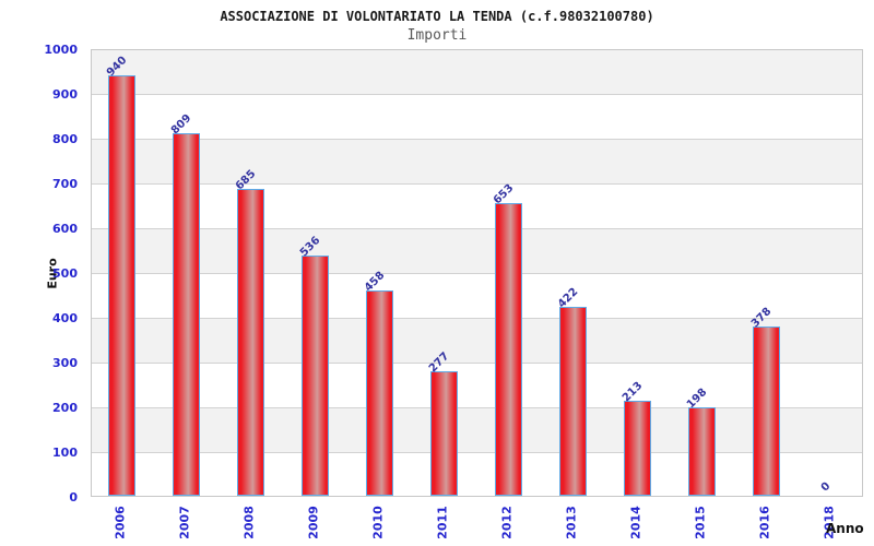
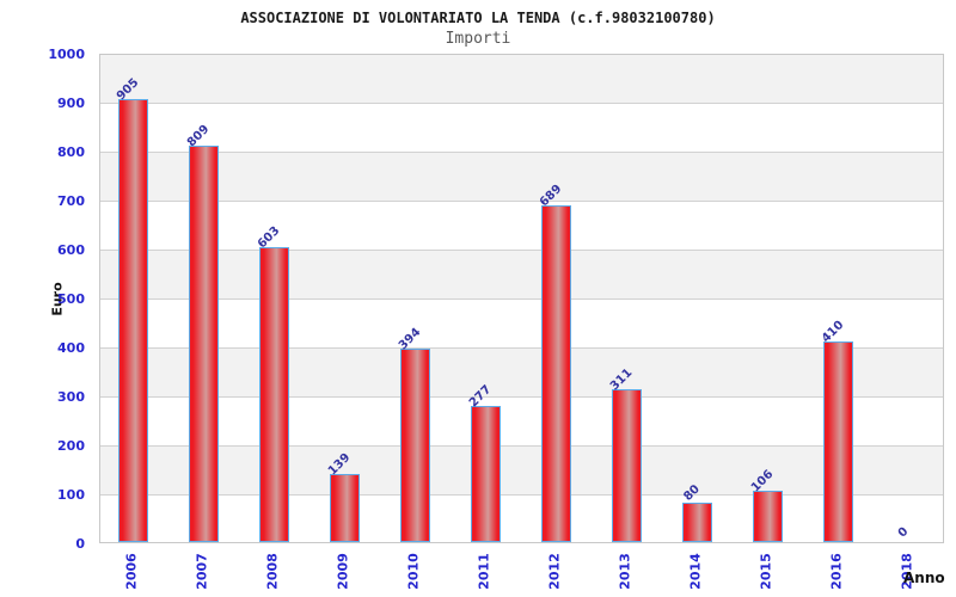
2006: 940 -> 905
2008: 685 -> 603
2009: 536 -> 139
2010: 458 -> 394
2012: 653 -> 689
2013: 422 -> 311
2014: 213 -> 80
2015: 198 -> 106
2016: 378 -> 410
